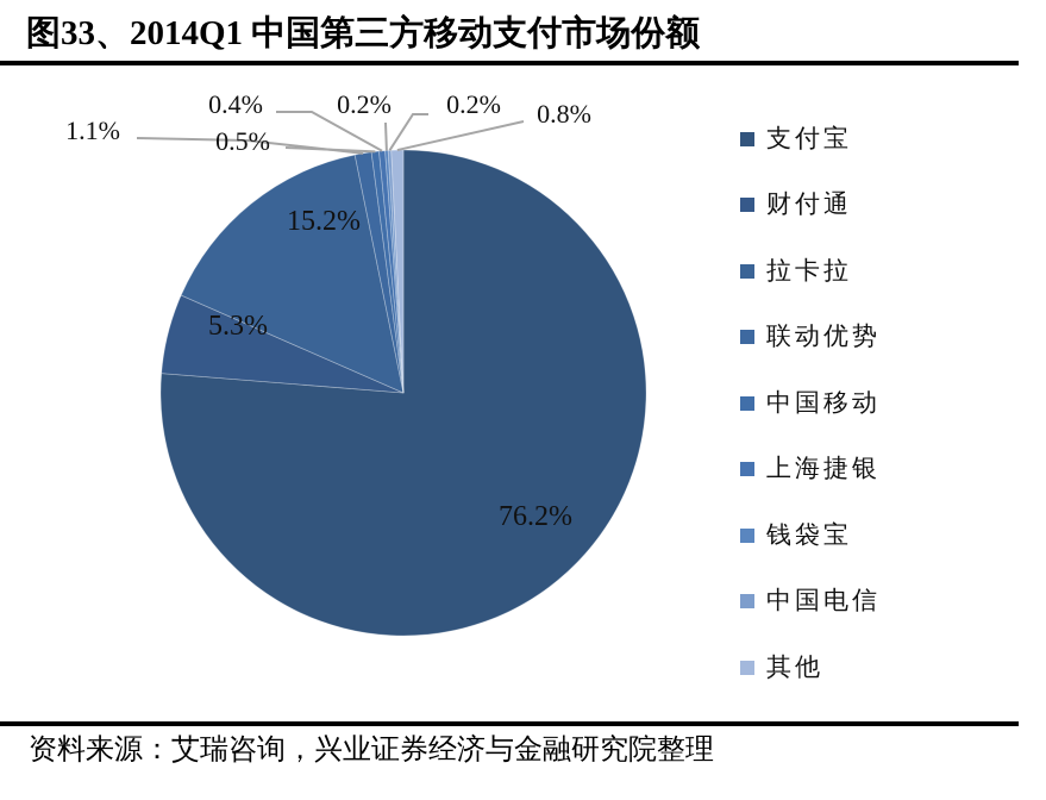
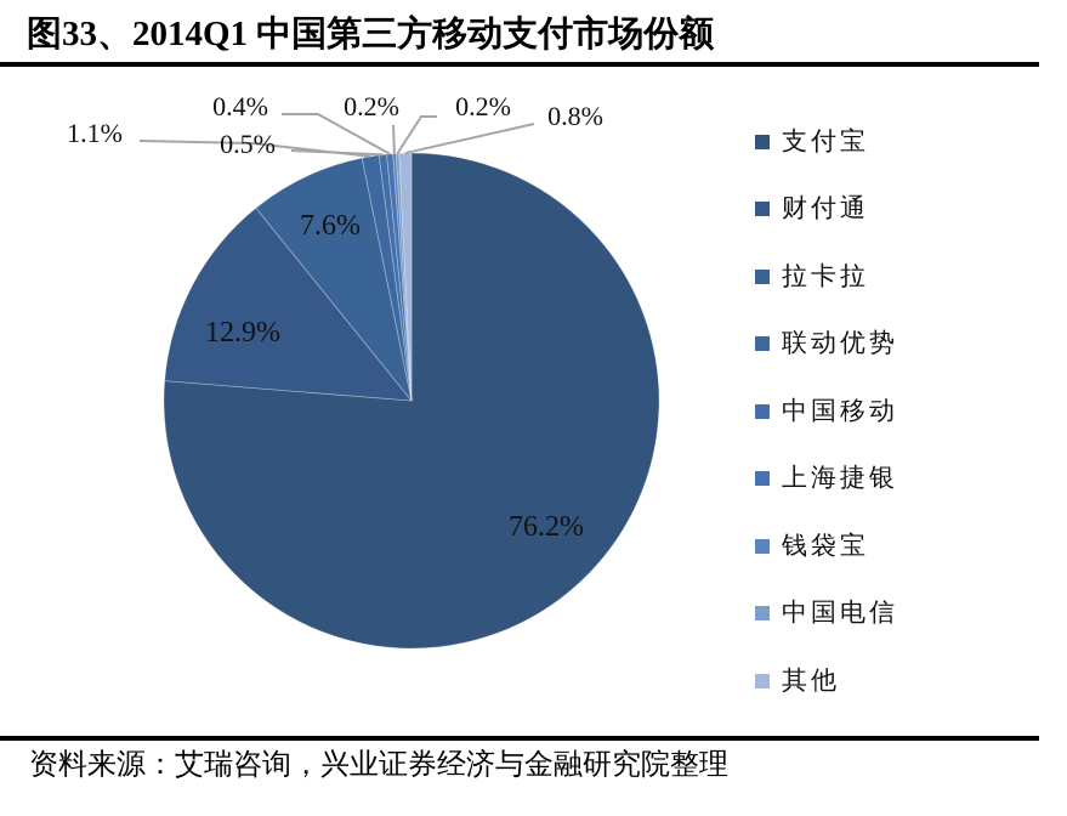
财付通: 5.3% -> 12.9%
拉卡拉: 15.2% -> 7.6%
